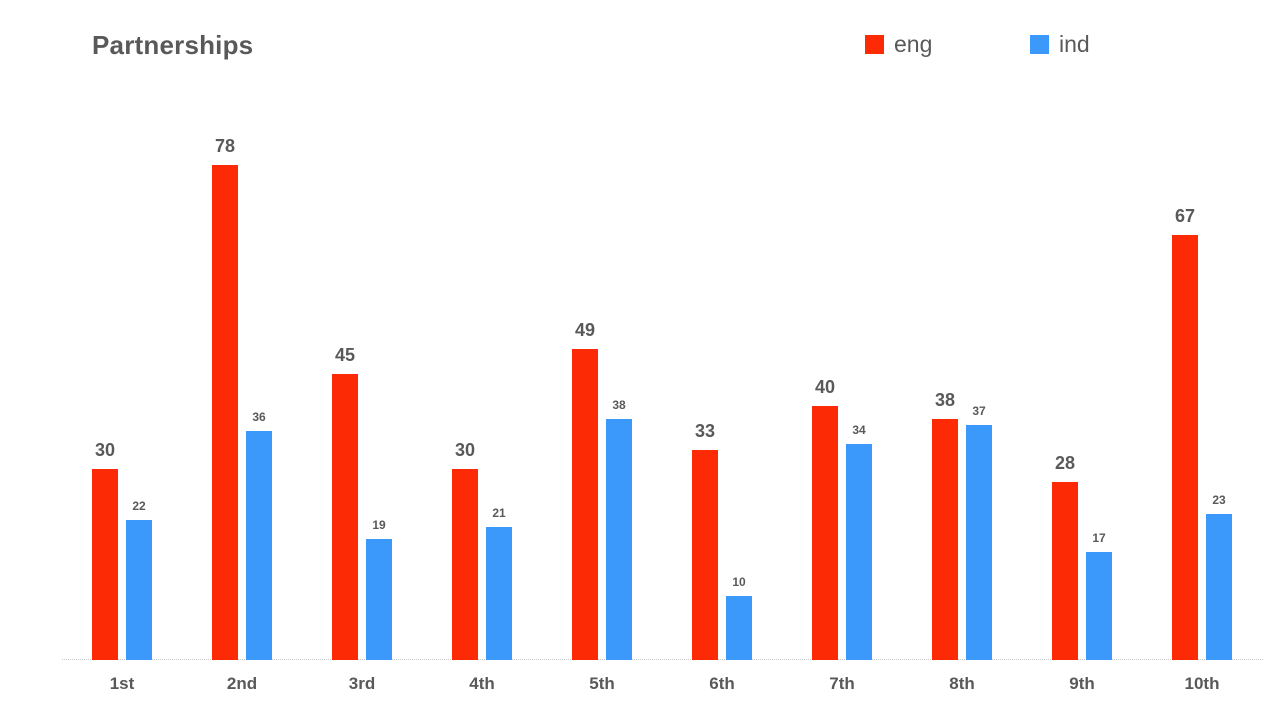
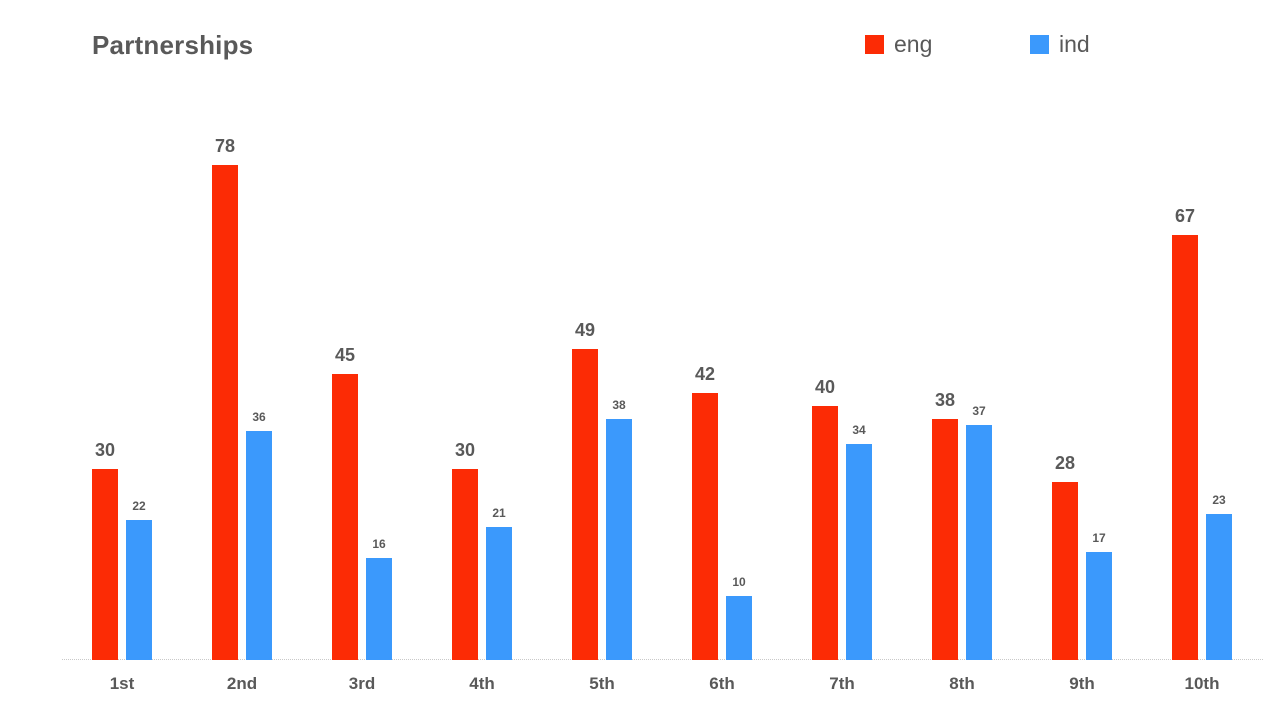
ind/3rd: 19 -> 16
eng/6th: 33 -> 42
